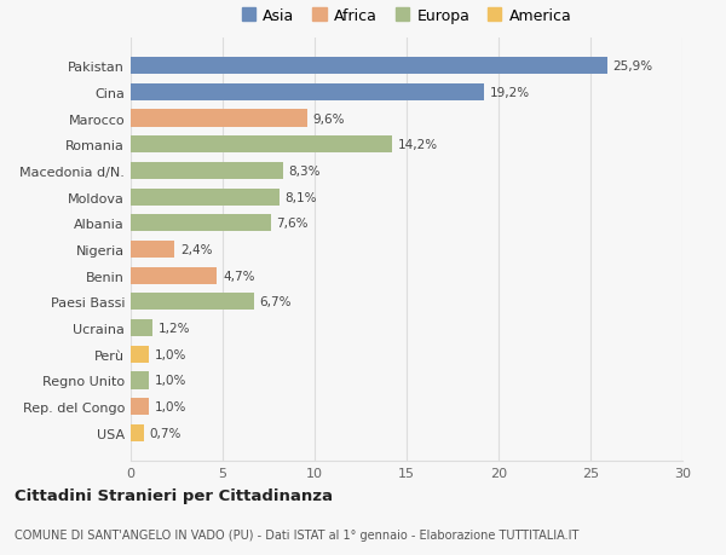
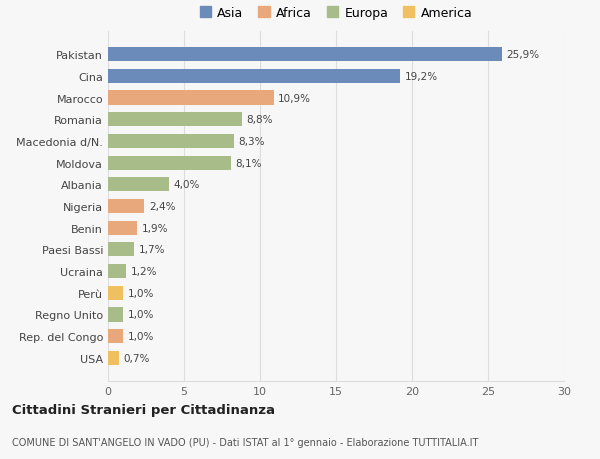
Marocco: 9,6% -> 10,9%
Romania: 14,2% -> 8,8%
Albania: 7,6% -> 4,0%
Benin: 4,7% -> 1,9%
Paesi Bassi: 6,7% -> 1,7%
